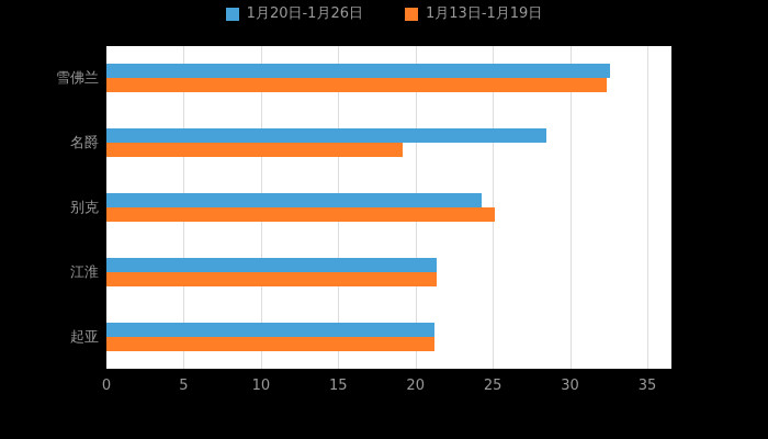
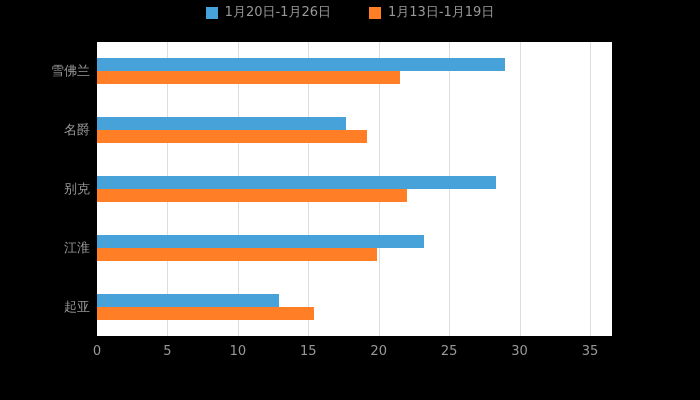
1月20日-1月26日/雪佛兰: 32.6 -> 29.0
1月13日-1月19日/雪佛兰: 32.4 -> 21.5
1月20日-1月26日/名爵: 28.5 -> 17.7
1月20日-1月26日/别克: 24.3 -> 28.3
1月13日-1月19日/别克: 25.1 -> 22.0
1月20日-1月26日/江淮: 21.4 -> 23.2
1月13日-1月19日/江淮: 21.4 -> 19.9
1月20日-1月26日/起亚: 21.2 -> 12.9
1月13日-1月19日/起亚: 21.2 -> 15.4
